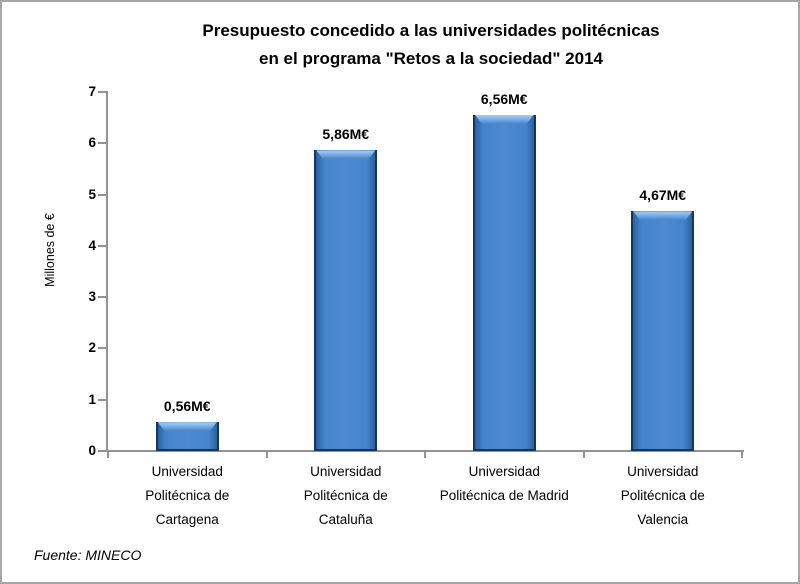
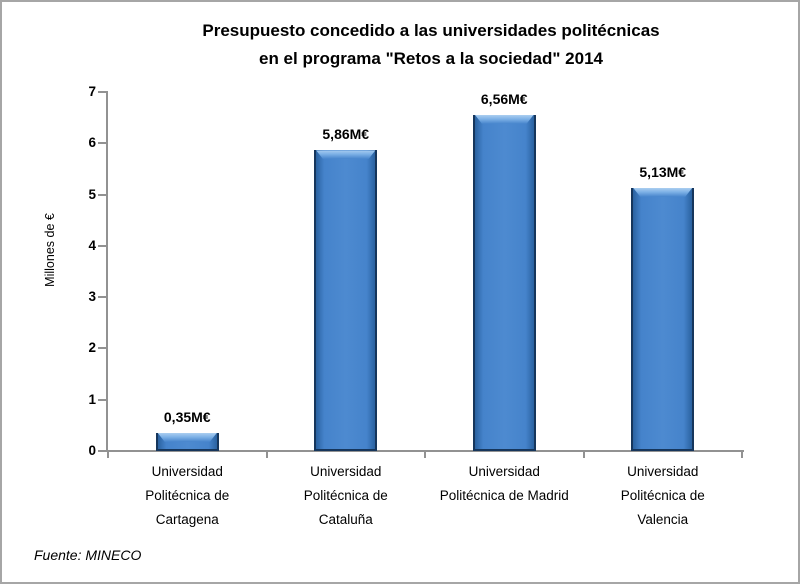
Universidad Politécnica de Cartagena: 0,56 -> 0,35
Universidad Politécnica de Valencia: 4,67 -> 5,13
